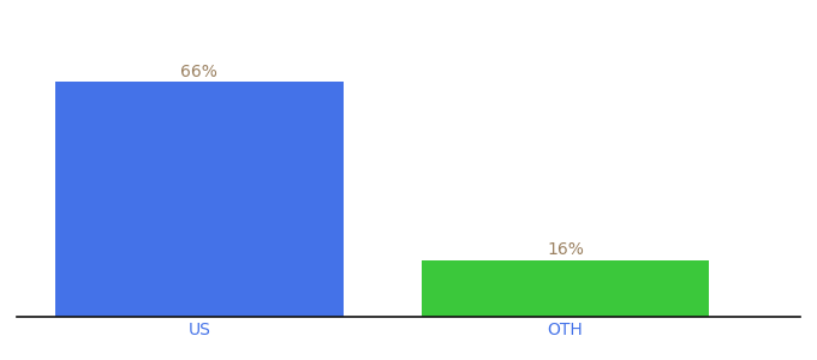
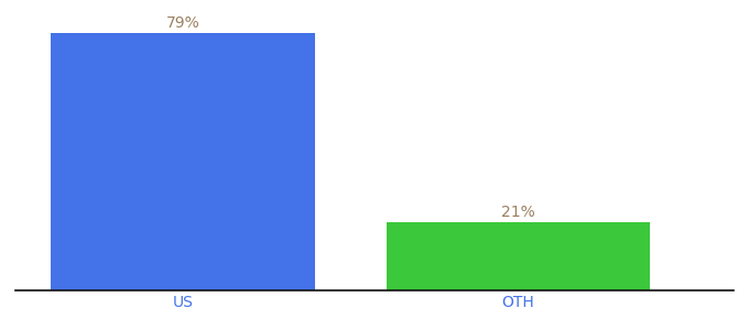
US: 66% -> 79%
OTH: 16% -> 21%
